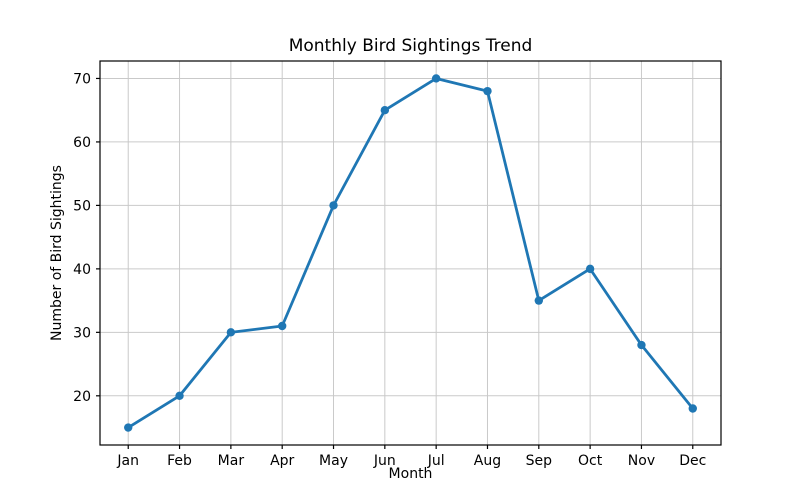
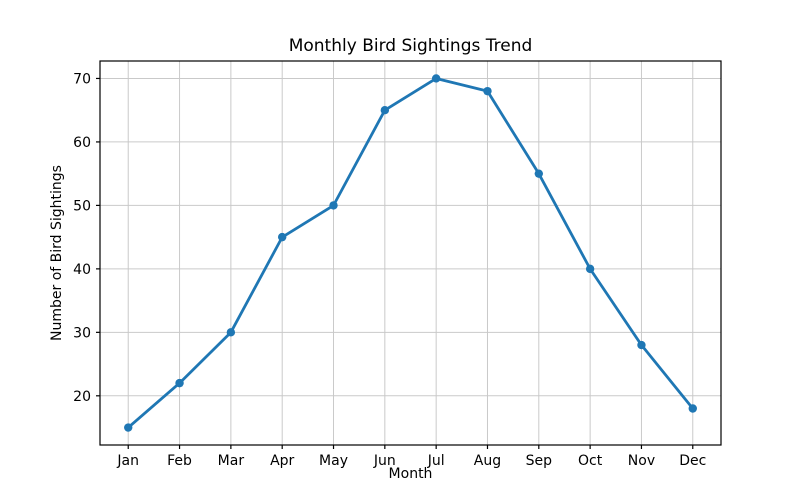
Feb: 20 -> 22
Apr: 31 -> 45
Sep: 35 -> 55
